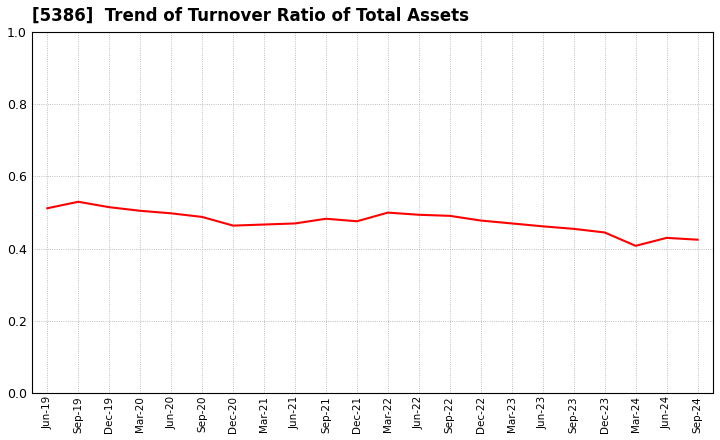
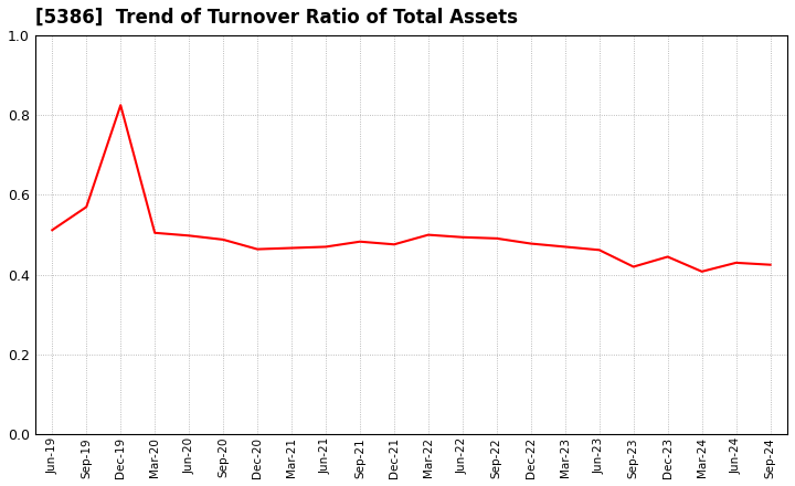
Sep-19: 0.530 -> 0.570
Dec-19: 0.515 -> 0.825
Sep-23: 0.455 -> 0.420
